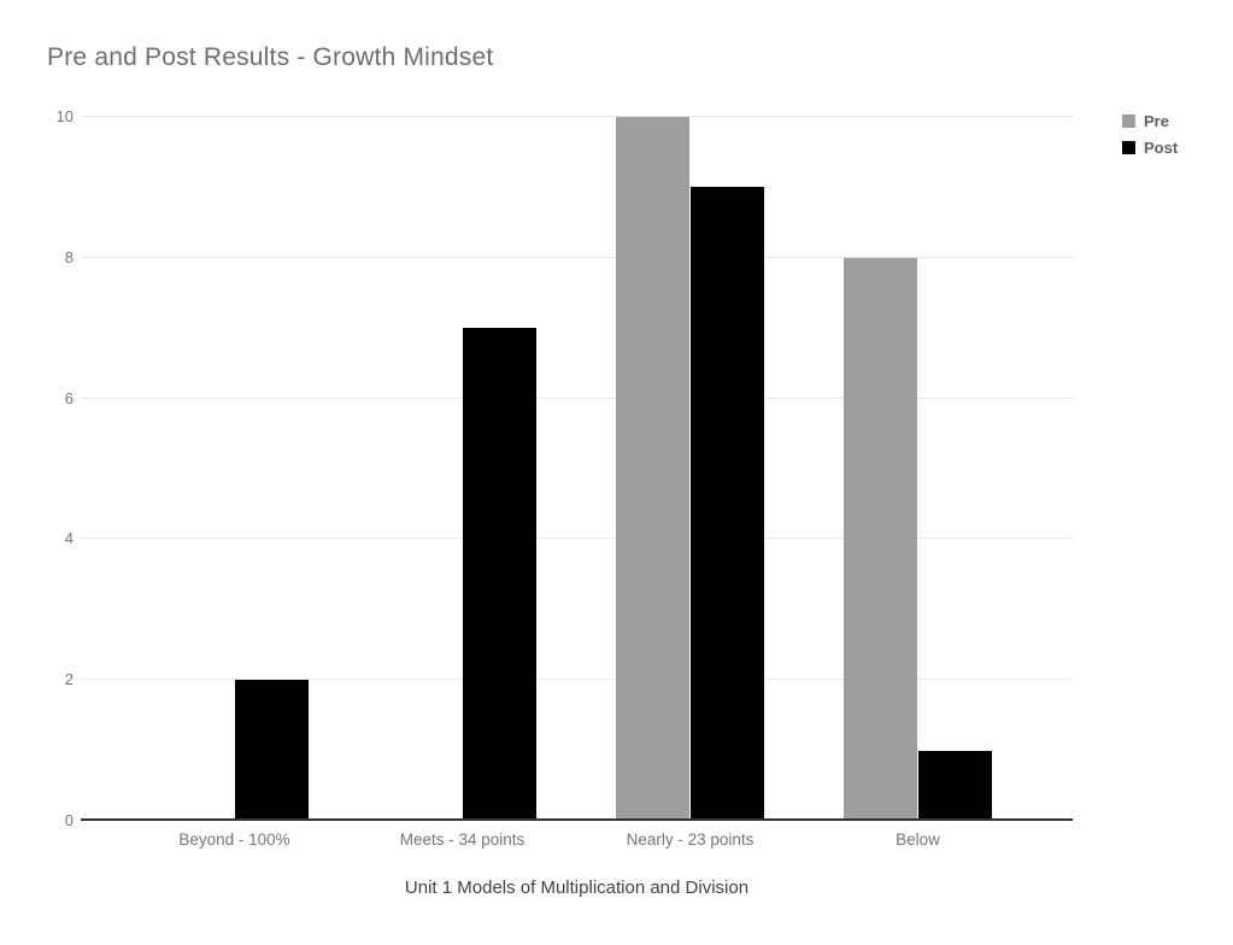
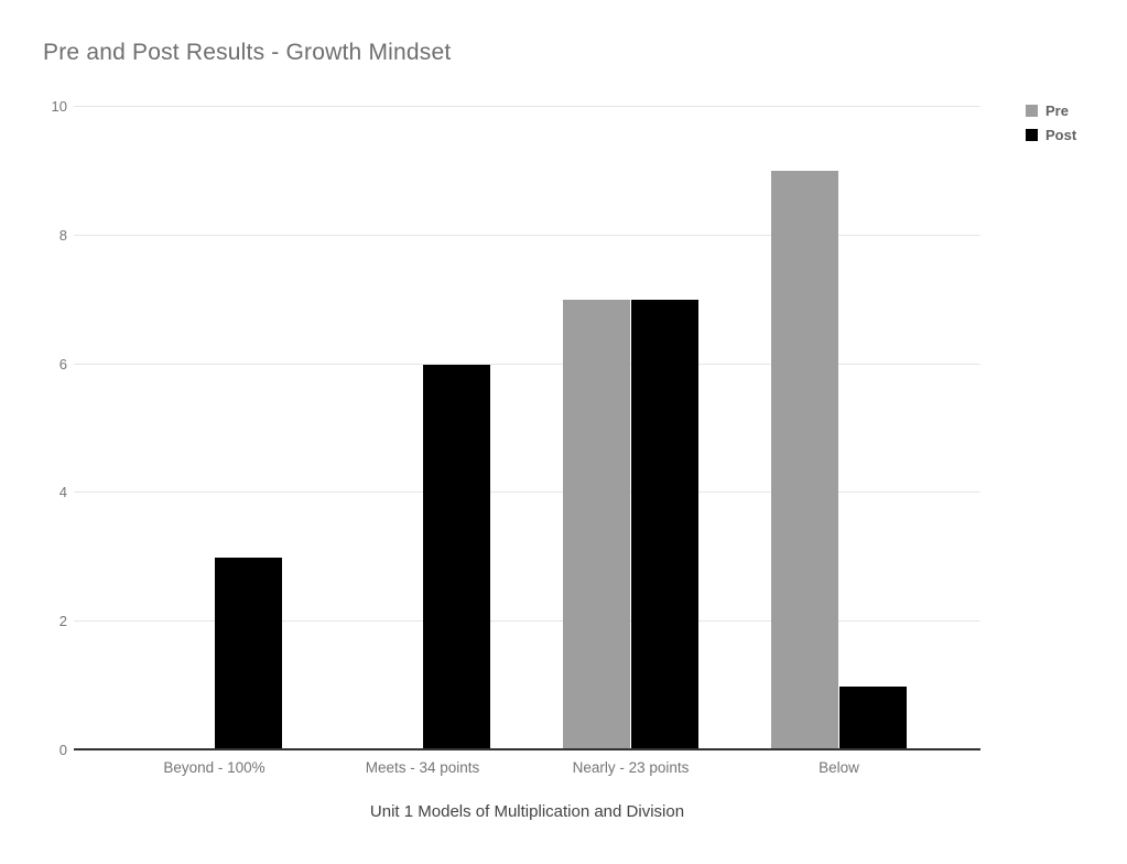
Post/Beyond - 100%: 2 -> 3
Post/Meets - 34 points: 7 -> 6
Pre/Nearly - 23 points: 10 -> 7
Post/Nearly - 23 points: 9 -> 7
Pre/Below: 8 -> 9
